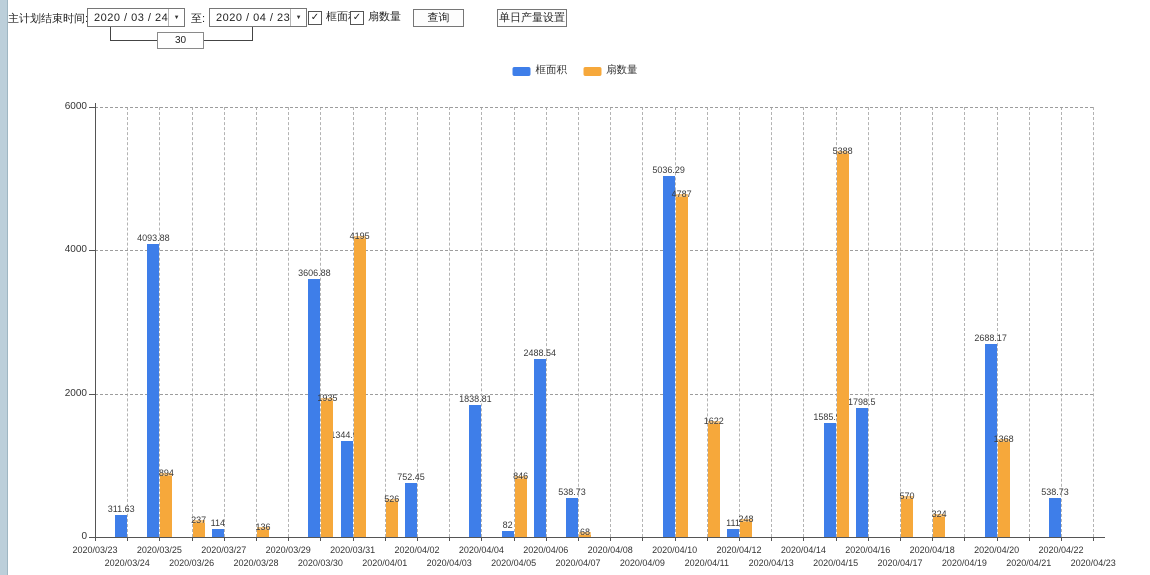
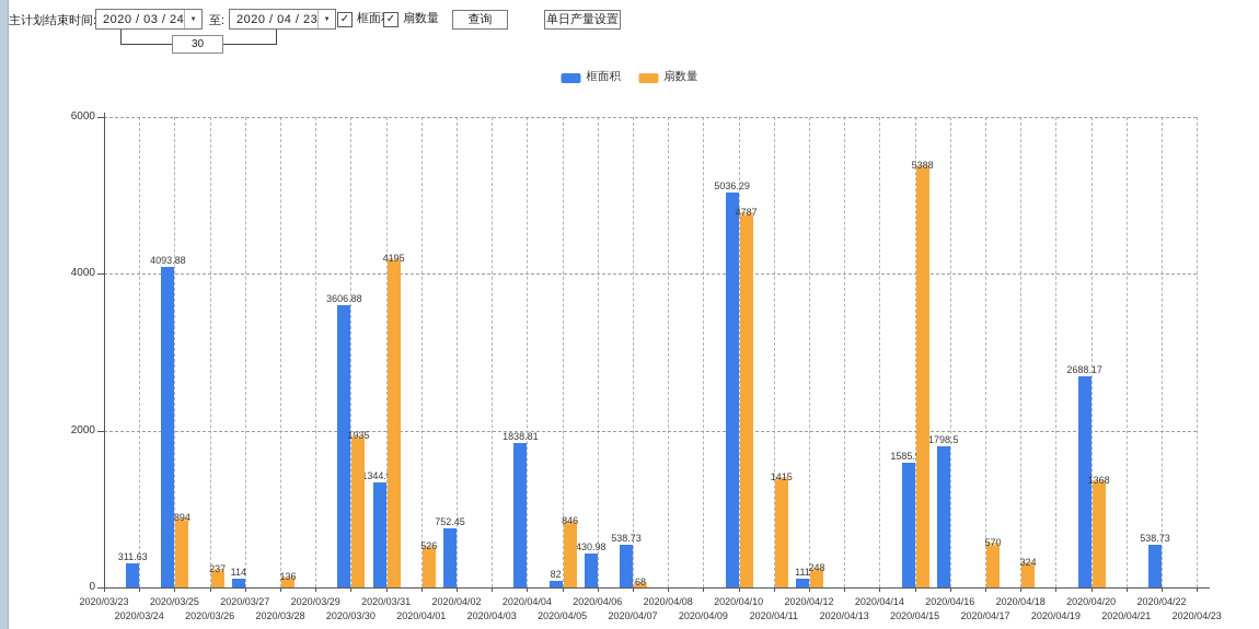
框面积/2020/04/06: 2488.54 -> 430.98
扇数量/2020/04/11: 1622 -> 1415
